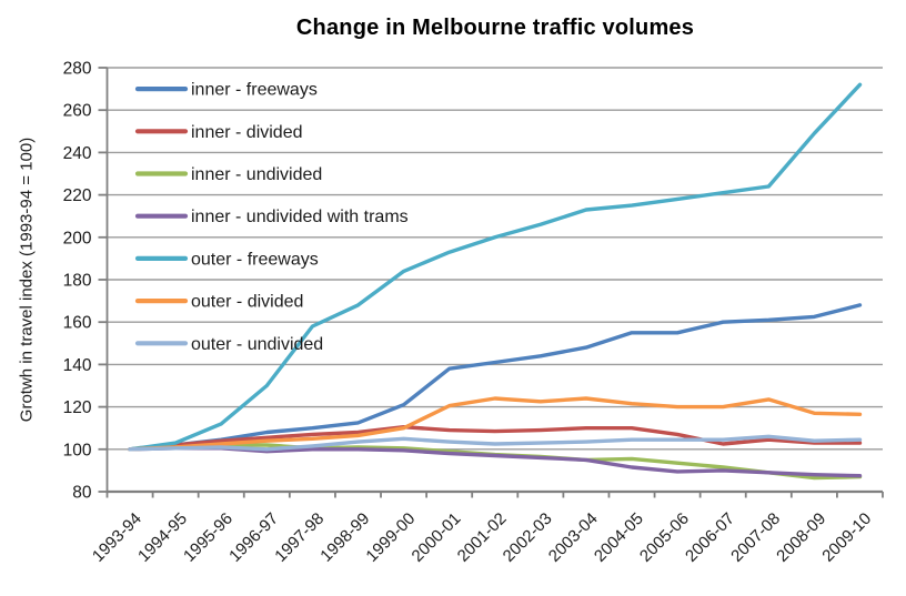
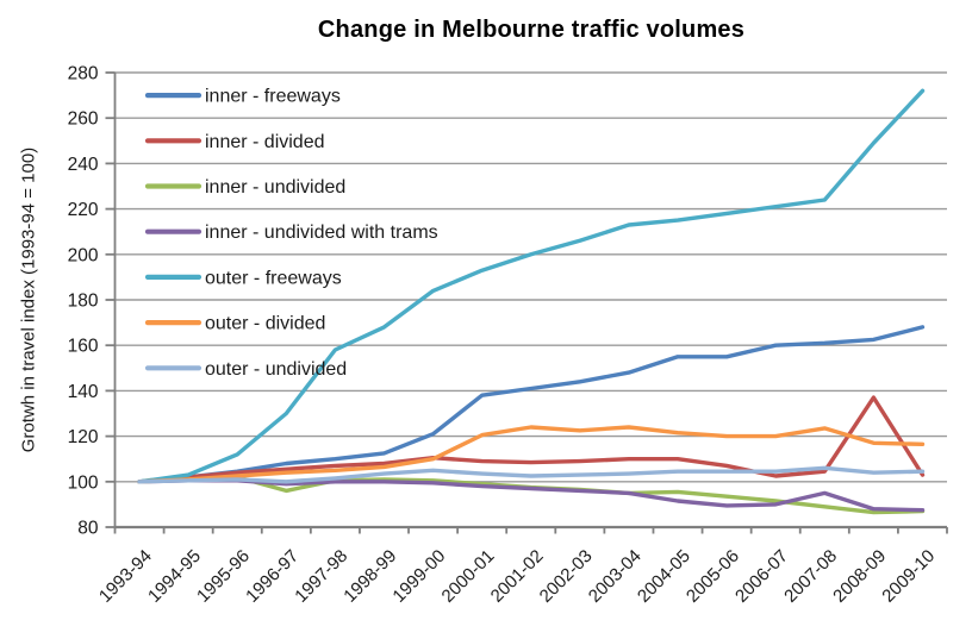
inner - undivided/1996-97: 102 -> 96
inner - undivided with trams/2007-08: 89 -> 95
inner - divided/2008-09: 103 -> 137
